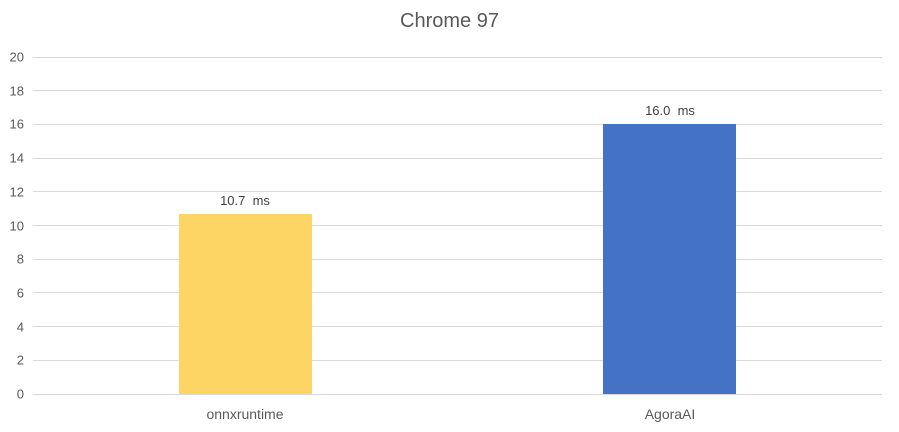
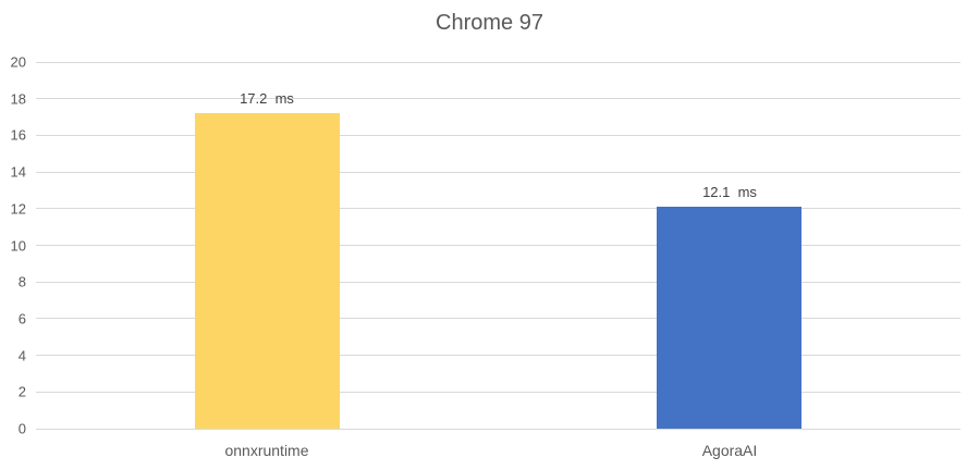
onnxruntime: 10.7 -> 17.2
AgoraAI: 16.0 -> 12.1
